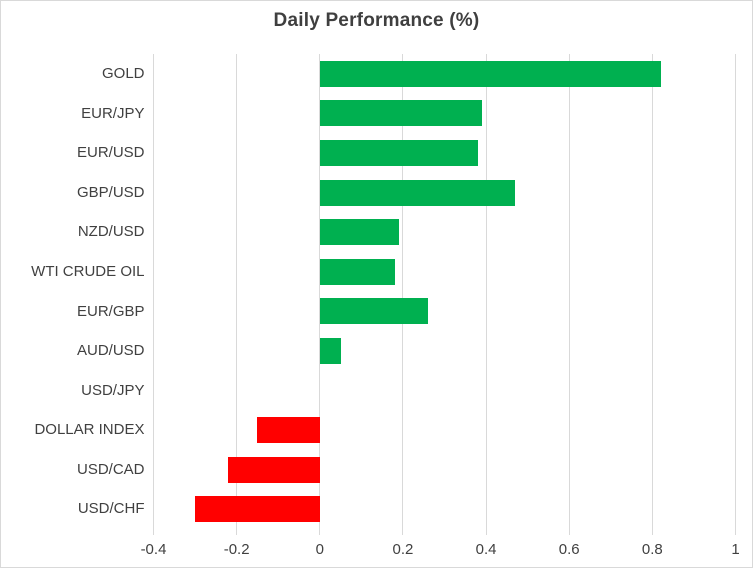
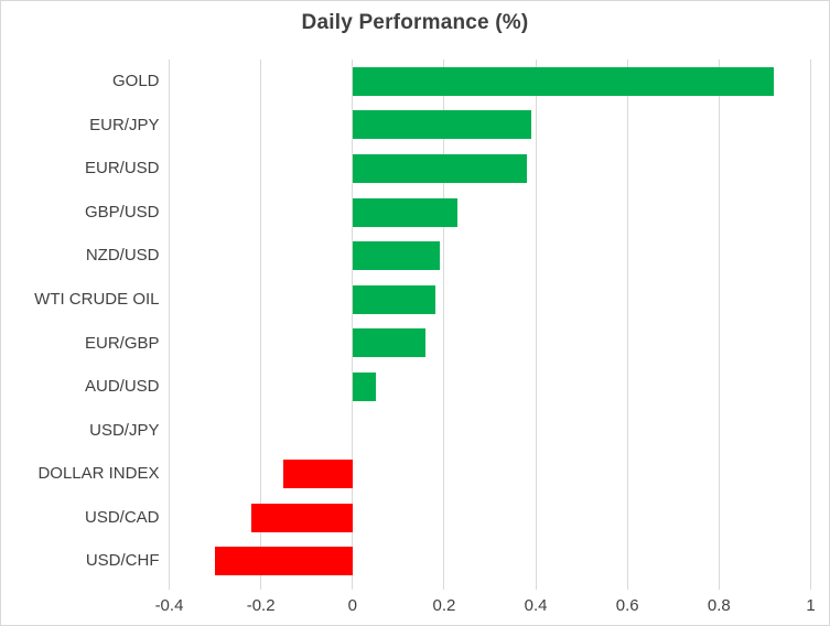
GOLD: 0.82 -> 0.92
GBP/USD: 0.47 -> 0.23
EUR/GBP: 0.26 -> 0.16
